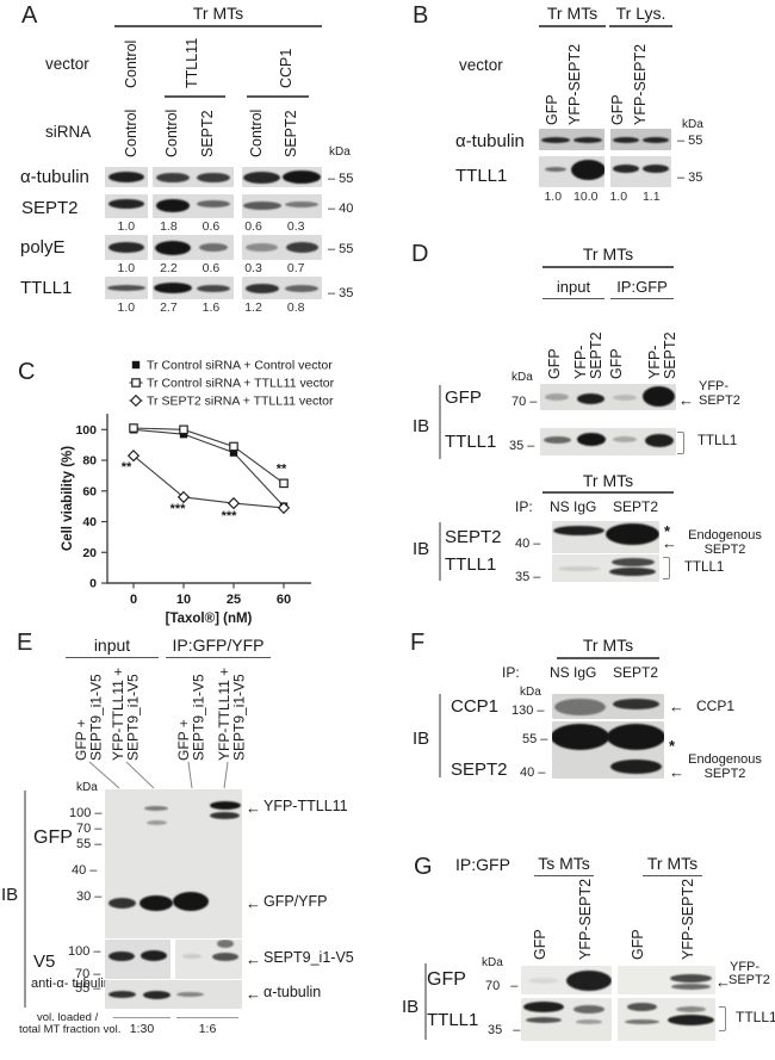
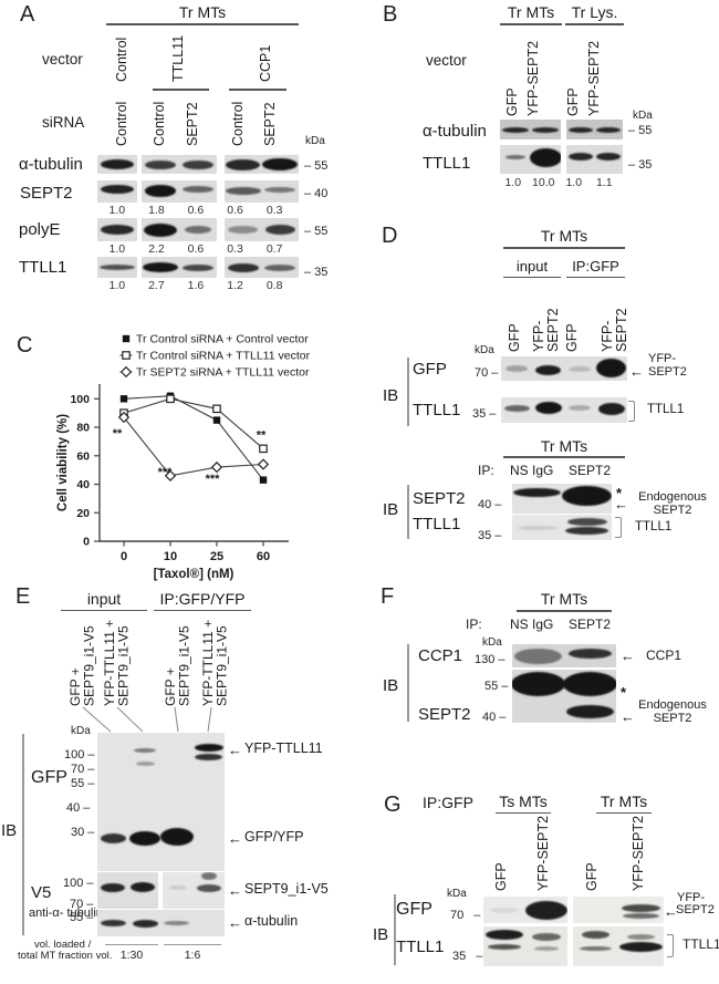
Tr Control siRNA + TTLL11 vector/0: 101 -> 90
Tr SEPT2 siRNA + TTLL11 vector/0: 83 -> 87
Tr Control siRNA + Control vector/10: 97 -> 102
Tr SEPT2 siRNA + TTLL11 vector/10: 56 -> 46
Tr Control siRNA + TTLL11 vector/25: 89 -> 93
Tr Control siRNA + Control vector/60: 50 -> 43
Tr SEPT2 siRNA + TTLL11 vector/60: 49 -> 54
